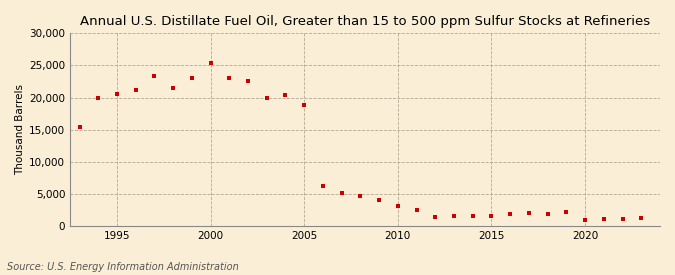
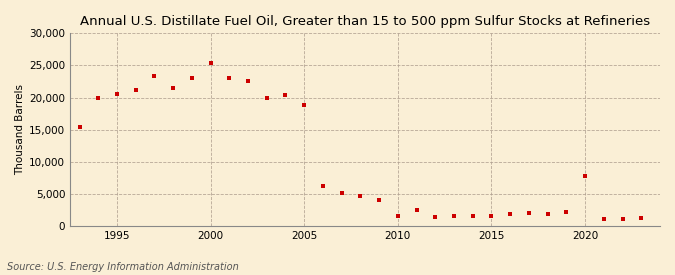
2010: 3,100 -> 1,600
2020: 900 -> 7,800
